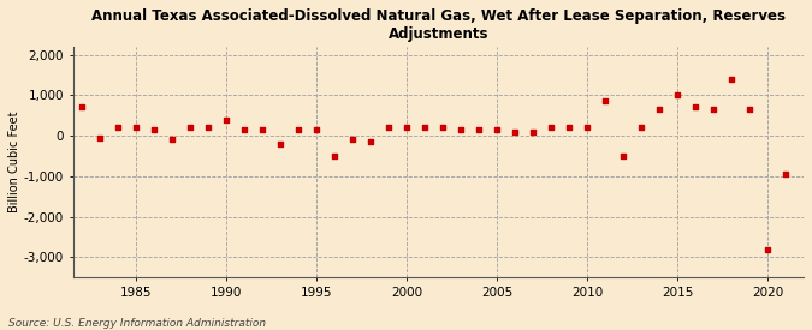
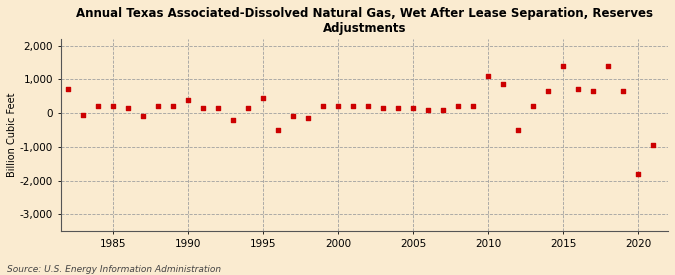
1995: 150 -> 450
2010: 200 -> 1,100
2015: 1,000 -> 1,400
2020: -2,800 -> -1,800
